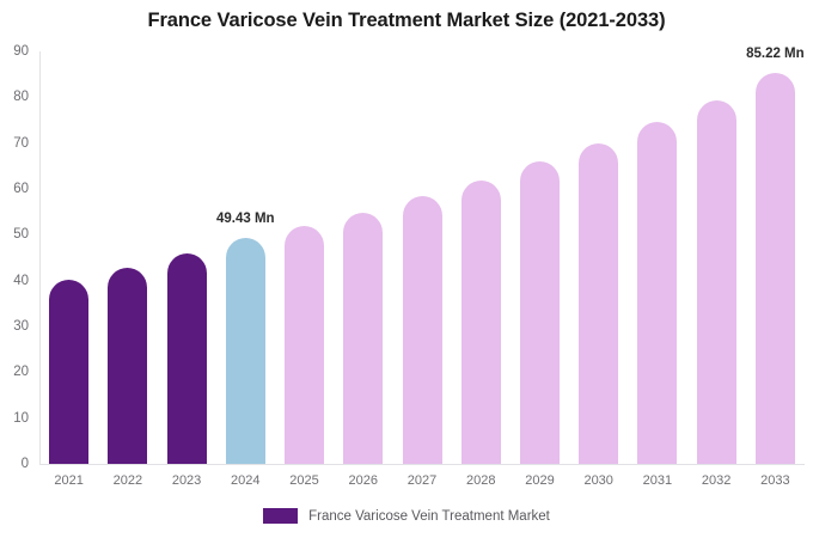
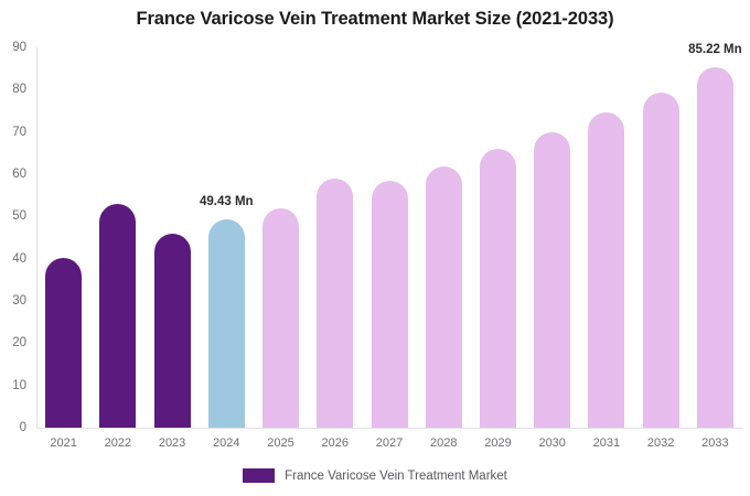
2022: 43 -> 53
2026: 55 -> 59
